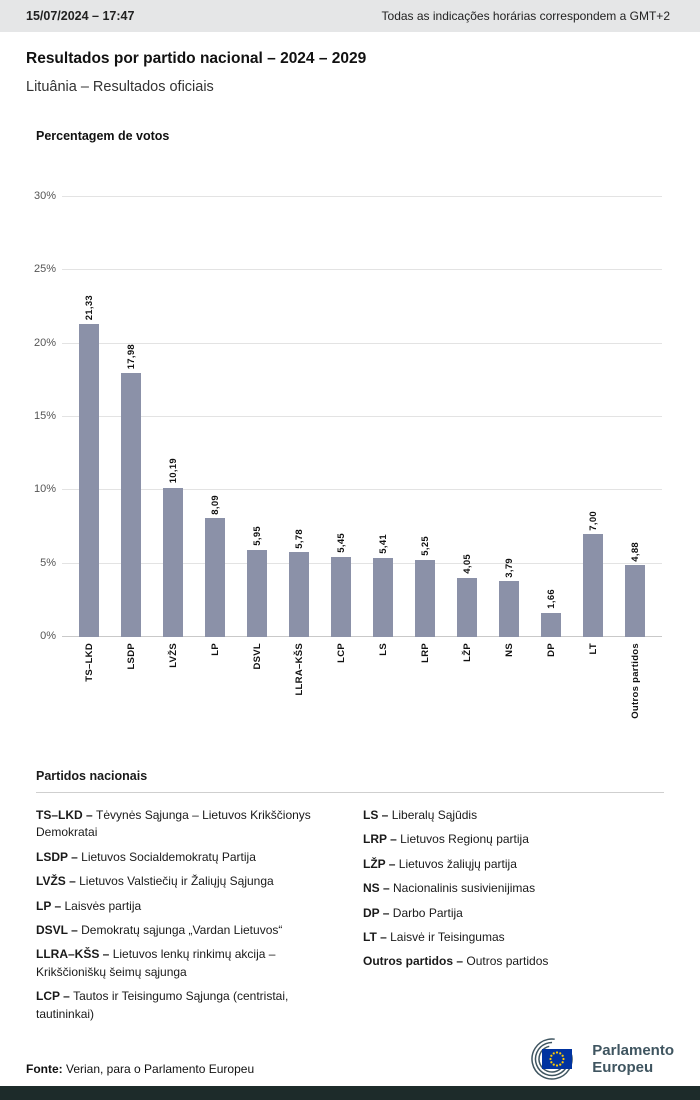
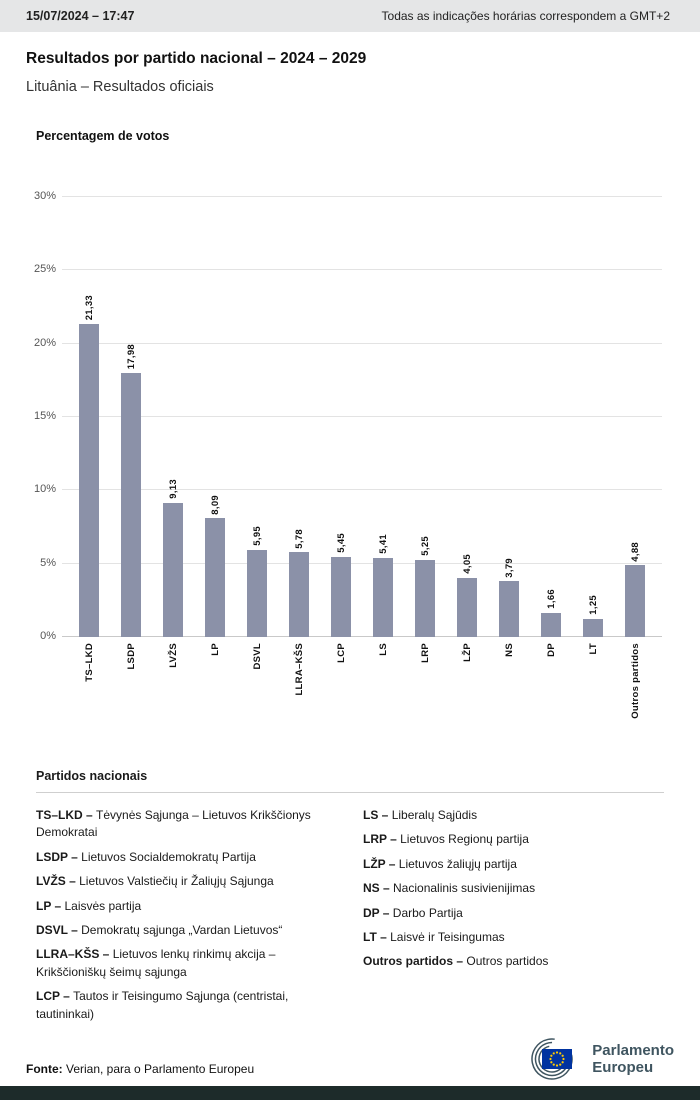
LVŽS: 10,19 -> 9,13
LT: 7,00 -> 1,25
